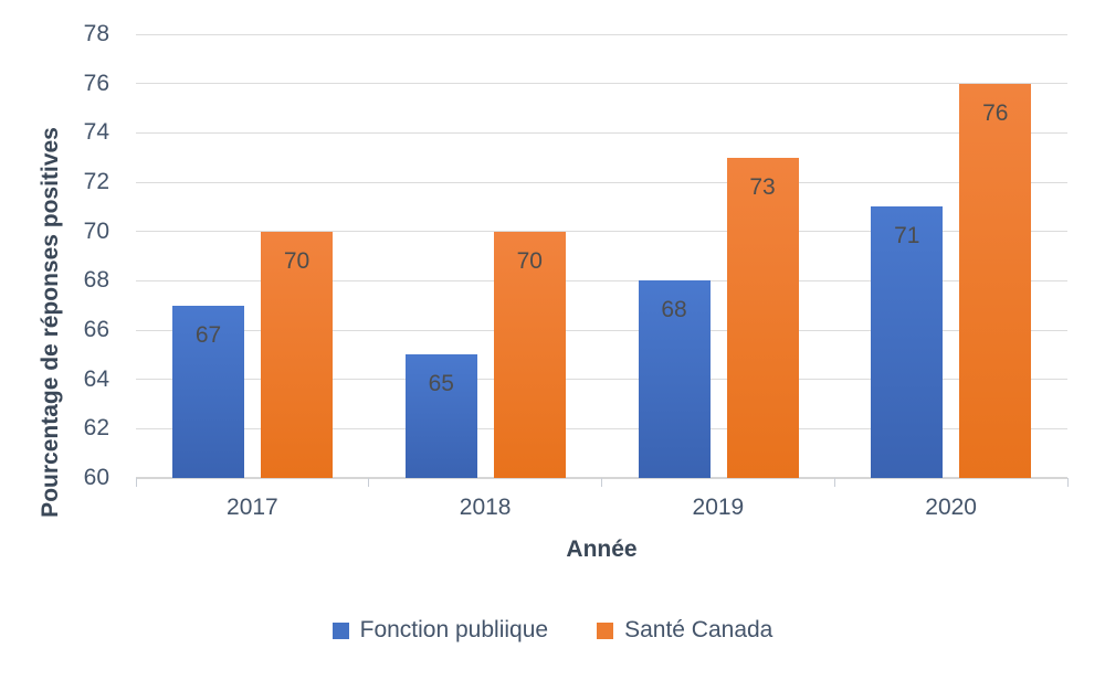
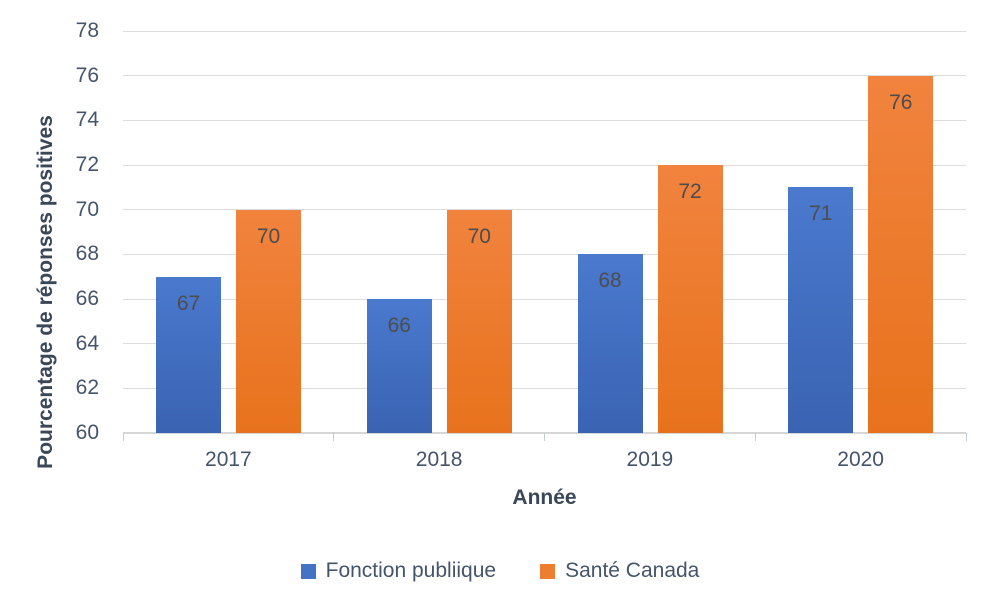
Fonction publiique/2018: 65 -> 66
Santé Canada/2019: 73 -> 72
